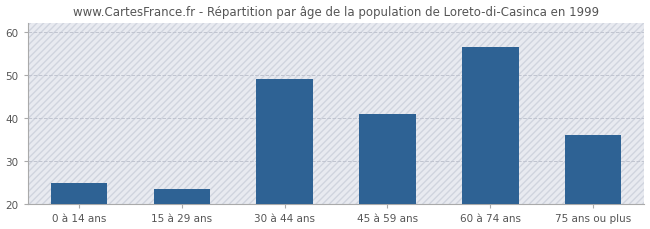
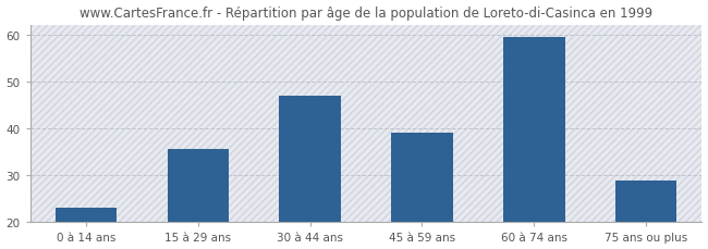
0 à 14 ans: 25.0 -> 23.0
15 à 29 ans: 23.5 -> 35.5
30 à 44 ans: 49.0 -> 47.0
45 à 59 ans: 41.0 -> 39.0
60 à 74 ans: 56.5 -> 59.5
75 ans ou plus: 36.0 -> 29.0
